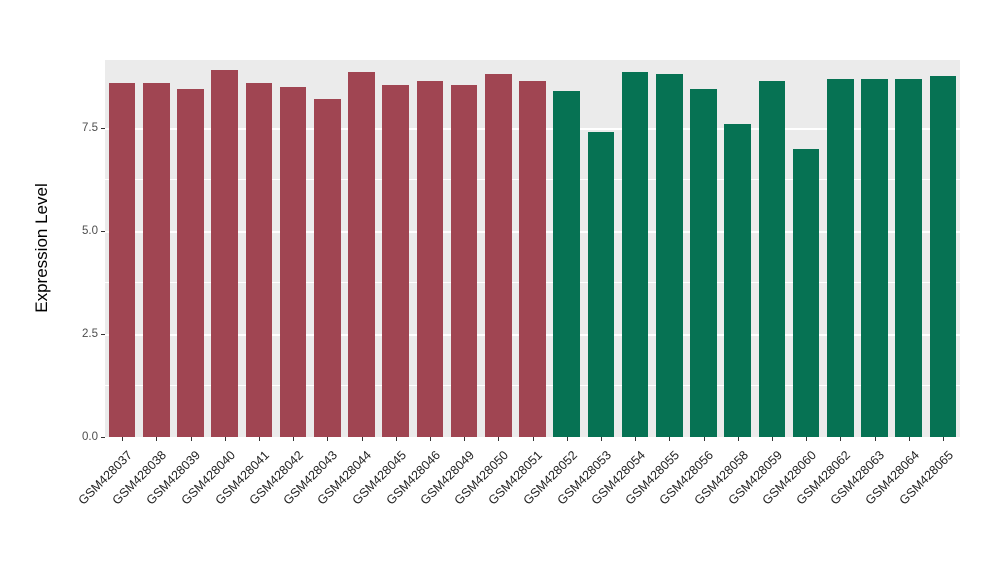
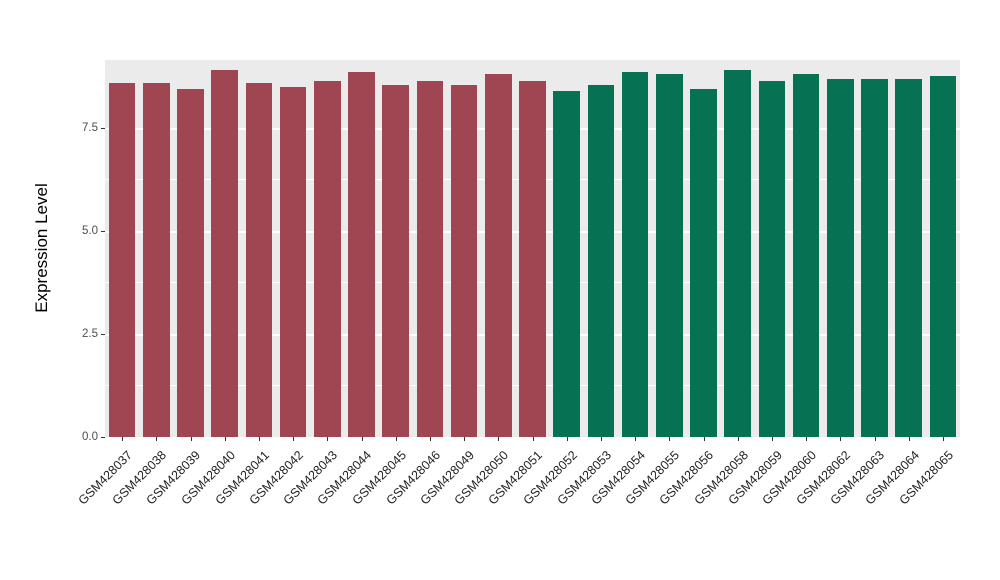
GSM428043: 8.2 -> 8.7
GSM428053: 7.4 -> 8.6
GSM428058: 7.6 -> 8.9
GSM428060: 7.0 -> 8.8
